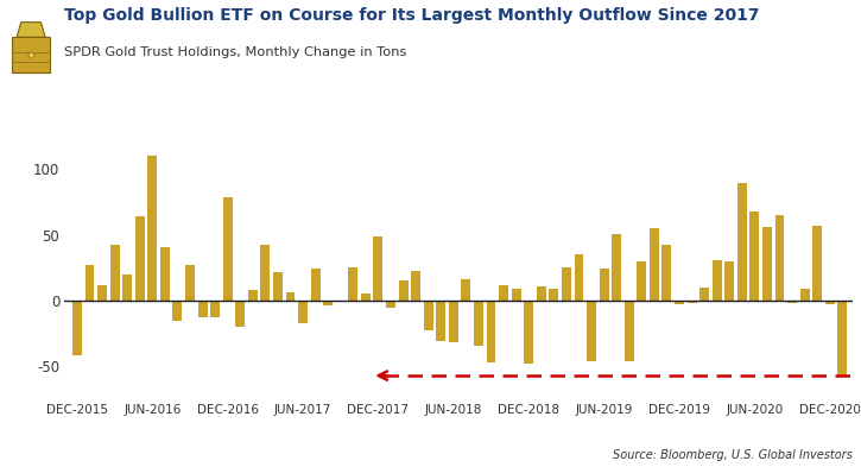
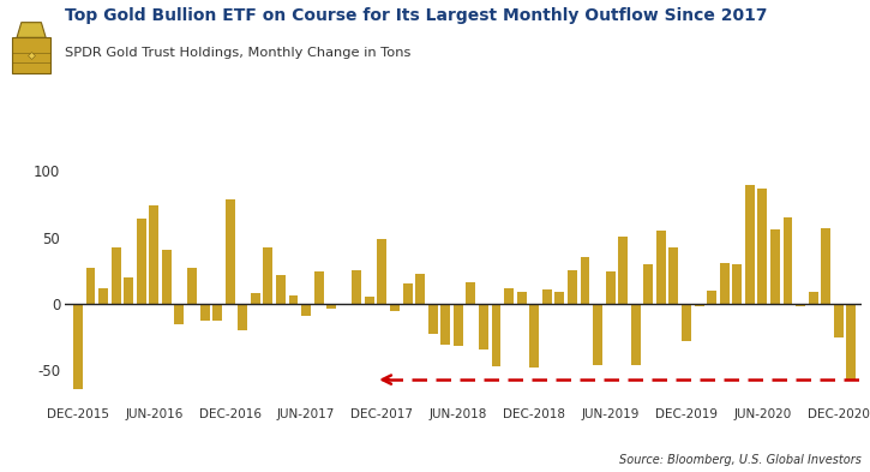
DEC-2015: -42 -> -64
JUN-2016: 110 -> 74
JUN-2017: -17 -> -9
DEC-2019: -3 -> -28
JUN-2020: 68 -> 87
DEC-2020: -3 -> -25
